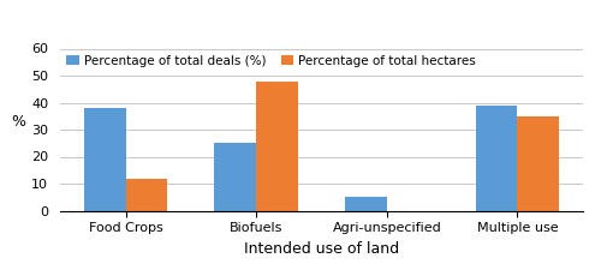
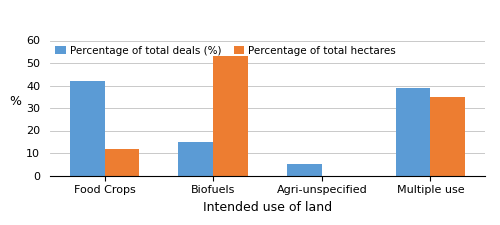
Percentage of total deals (%)/Food Crops: 38 -> 42
Percentage of total deals (%)/Biofuels: 25 -> 15
Percentage of total hectares/Biofuels: 48 -> 53
